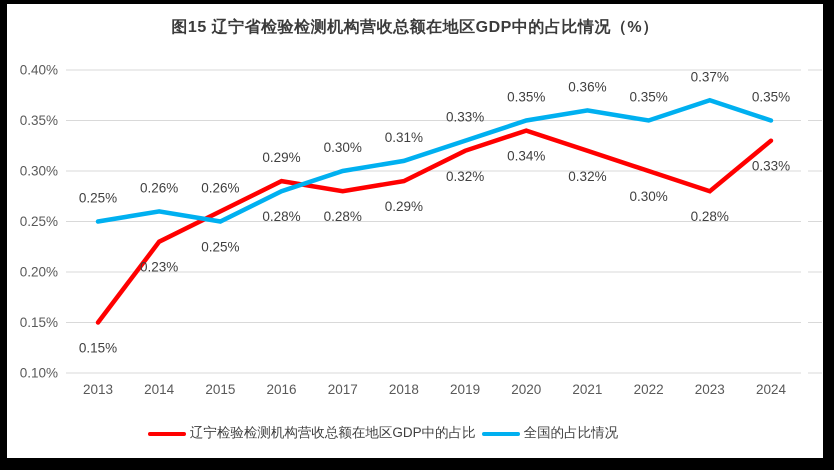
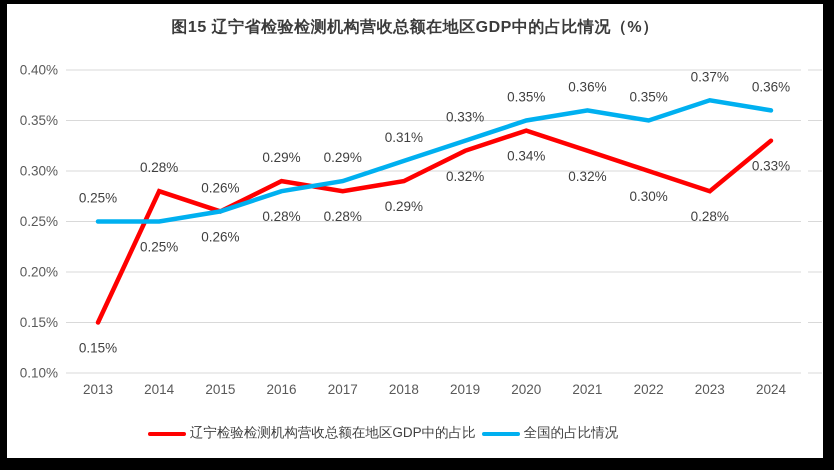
辽宁检验检测机构营收总额在地区GDP中的占比/2014: 0.23% -> 0.28%
全国的占比情况/2014: 0.26% -> 0.25%
全国的占比情况/2015: 0.25% -> 0.26%
全国的占比情况/2017: 0.30% -> 0.29%
全国的占比情况/2024: 0.35% -> 0.36%
